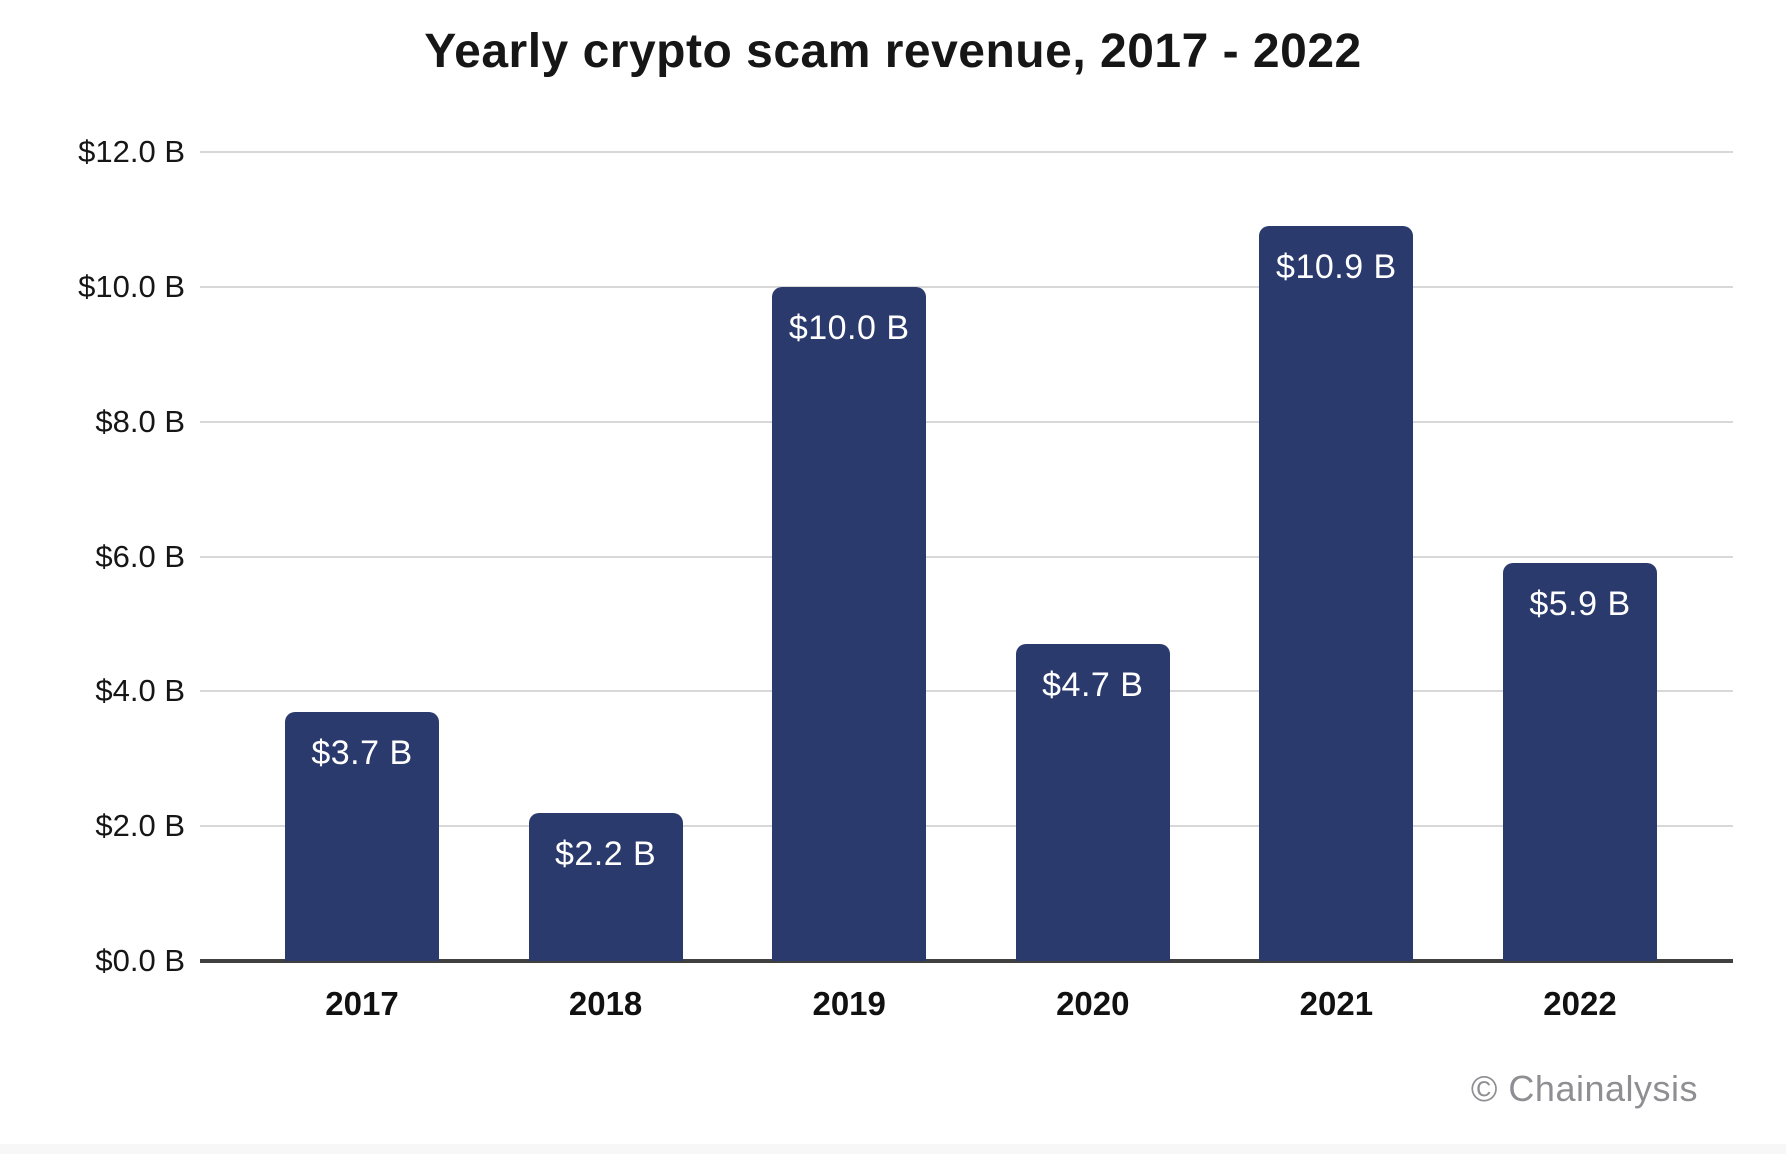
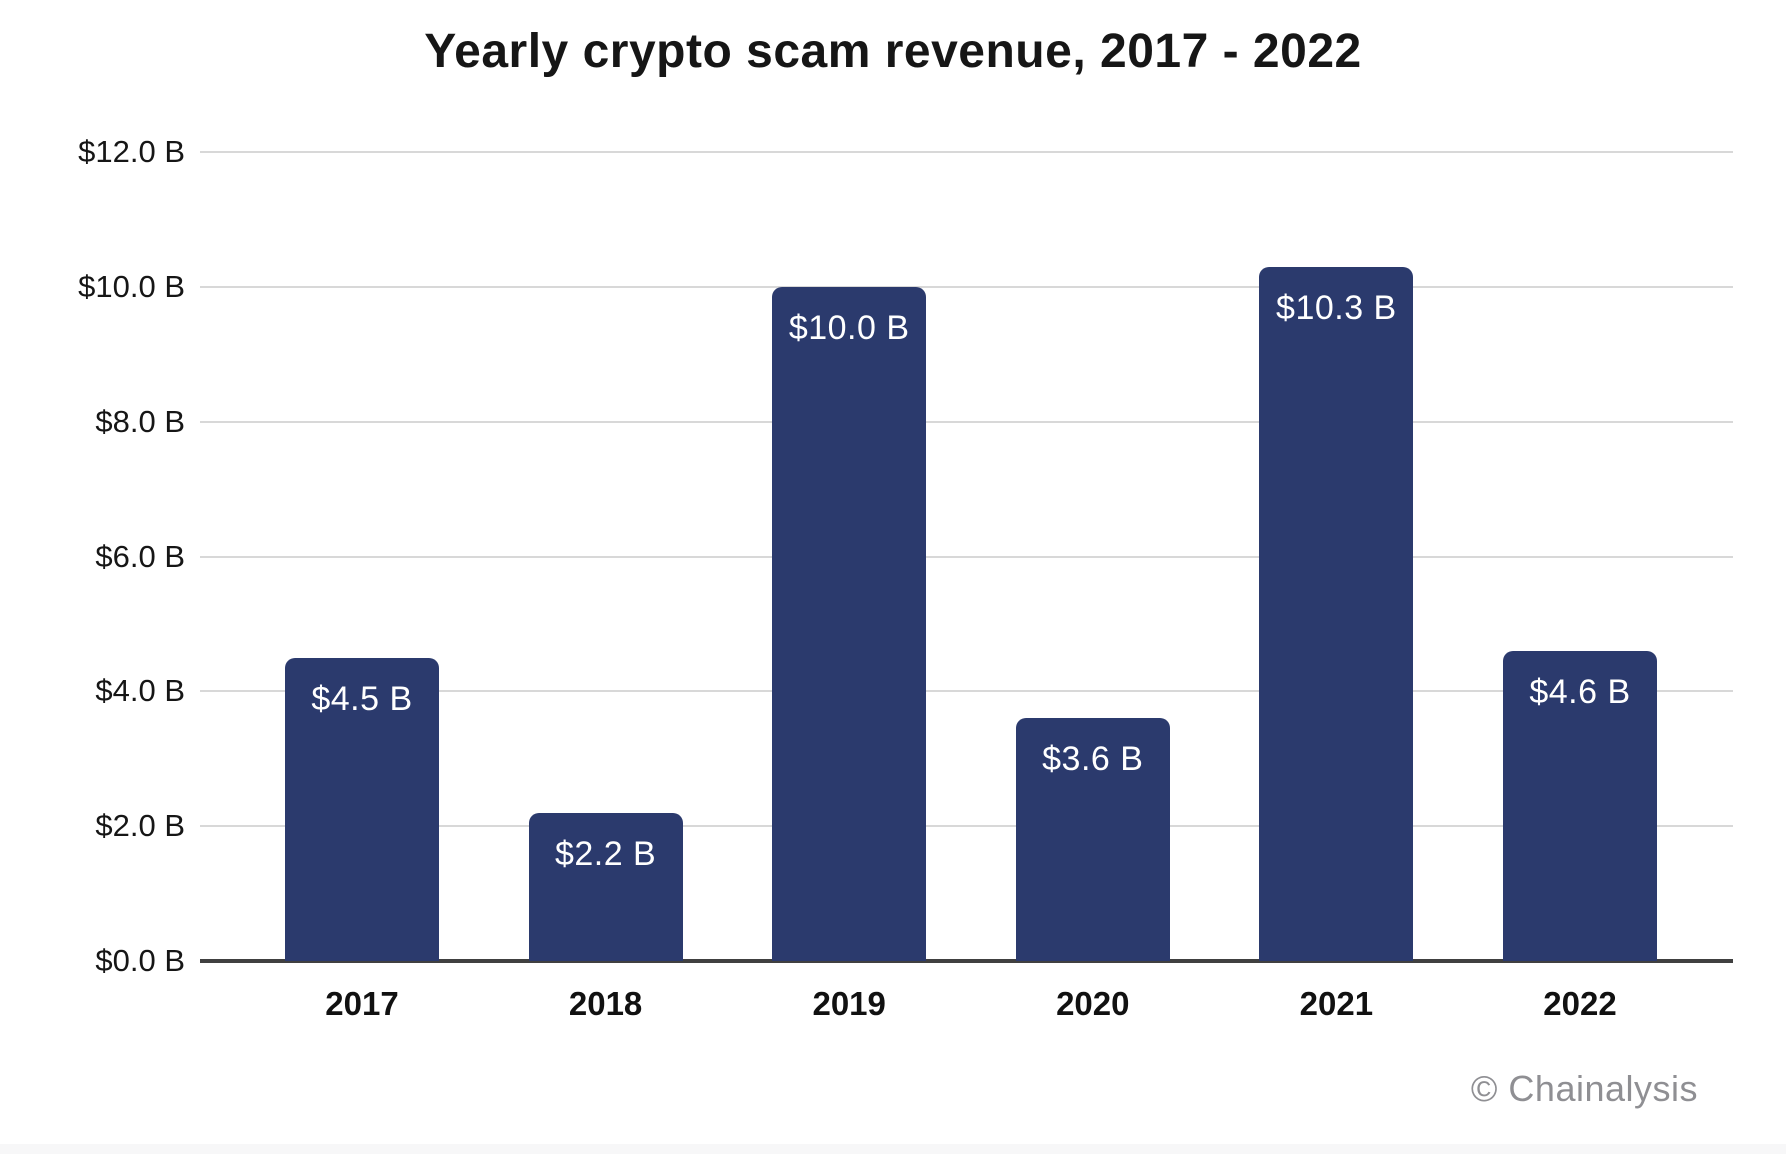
2017: $3.7 -> $4.5
2020: $4.7 -> $3.6
2021: $10.9 -> $10.3
2022: $5.9 -> $4.6
